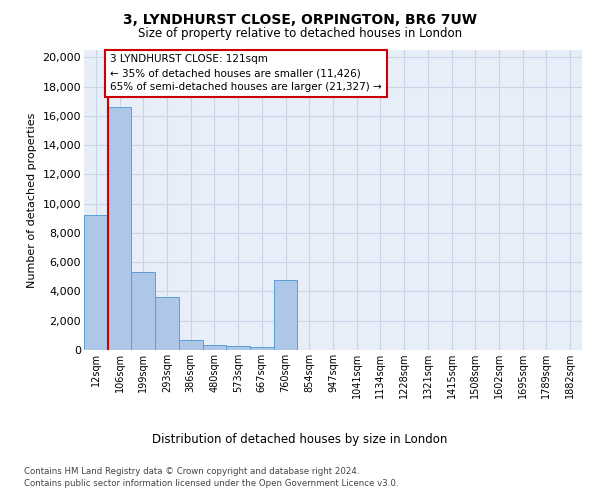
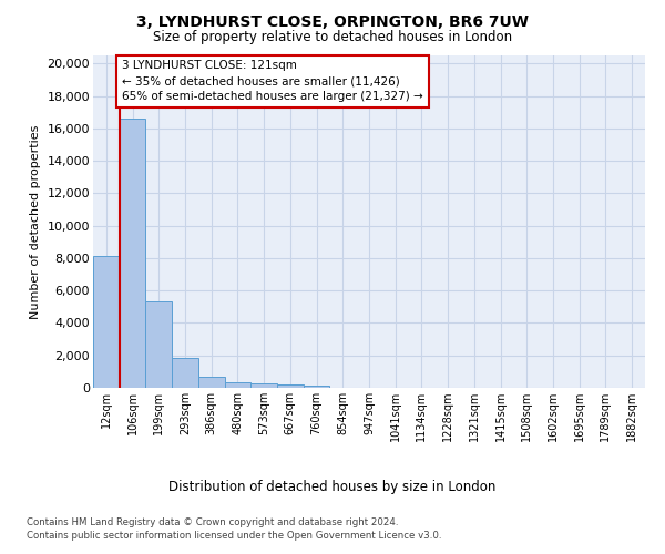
12sqm: 9,200 -> 8,100
293sqm: 3,600 -> 1,800
760sqm: 4,800 -> 200
